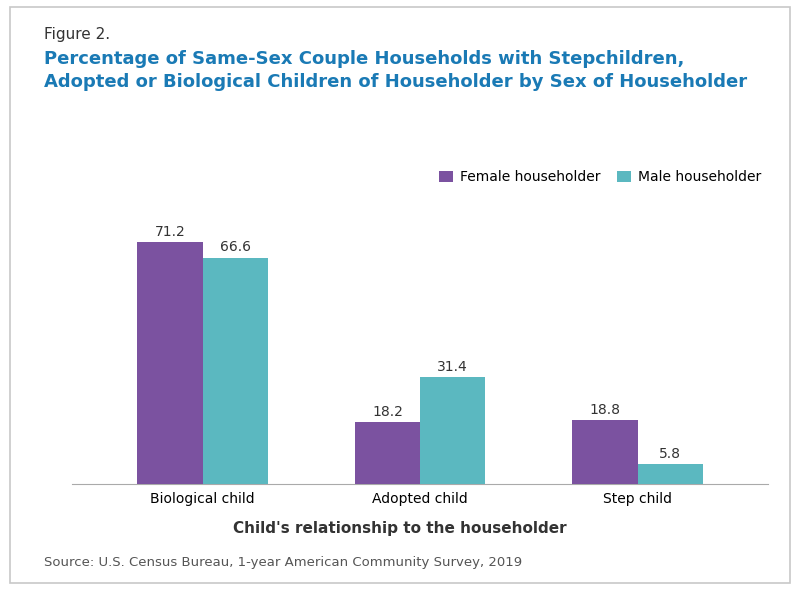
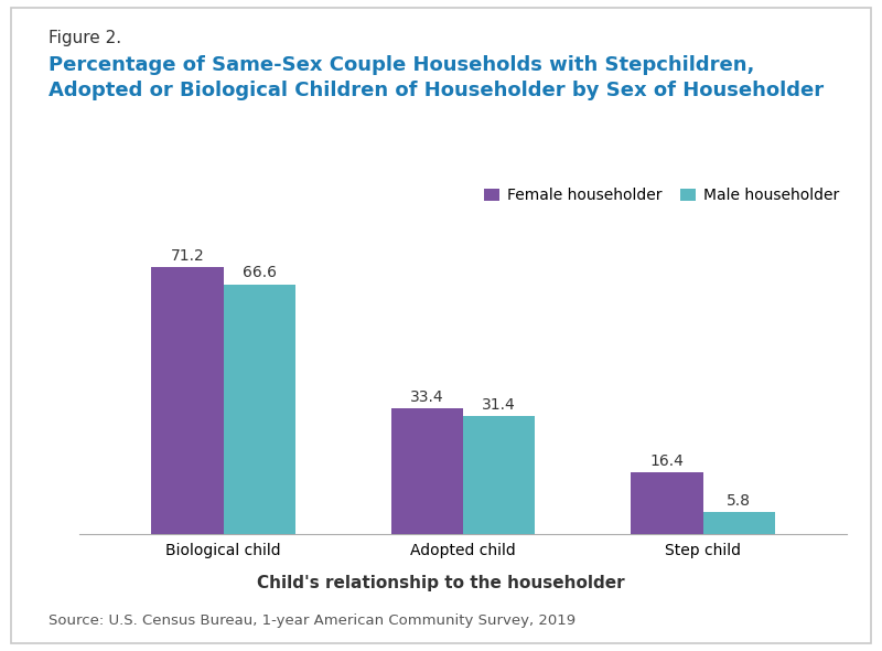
Female householder/Adopted child: 18.2 -> 33.4
Female householder/Step child: 18.8 -> 16.4
